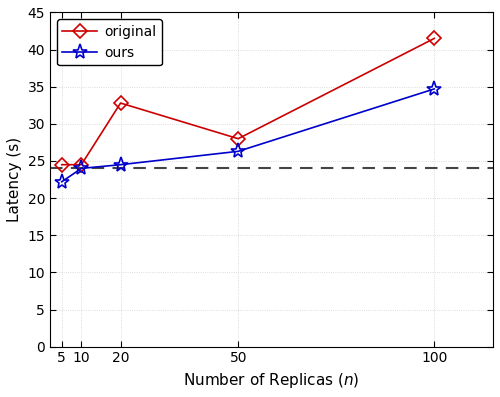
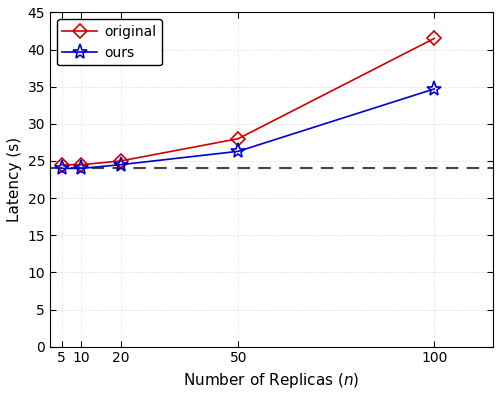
ours/5: 22.2 -> 24.0
original/20: 32.8 -> 25.0
